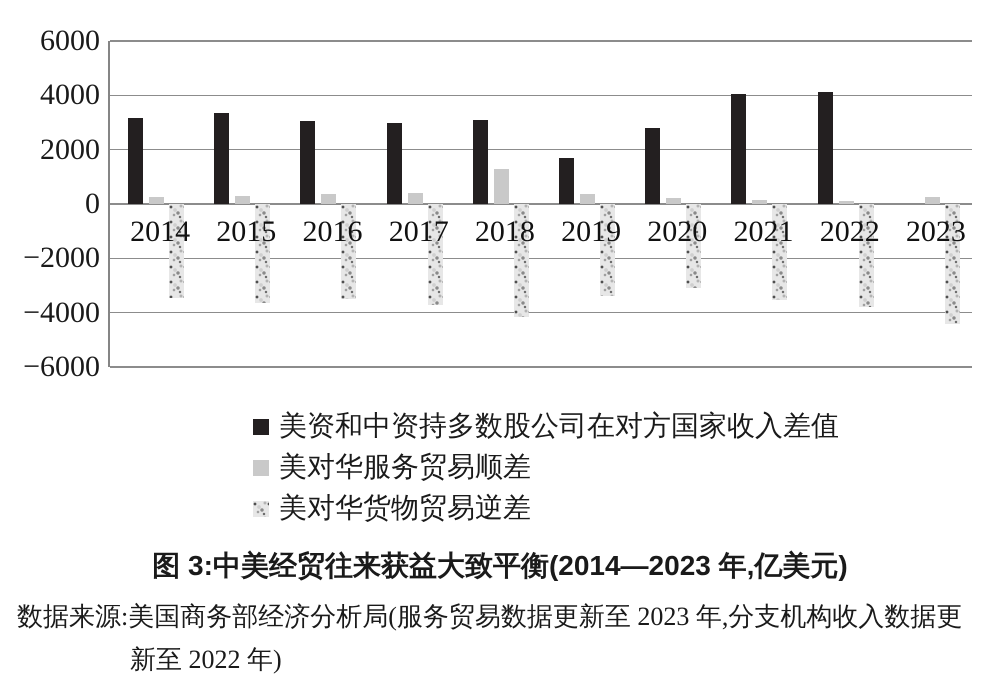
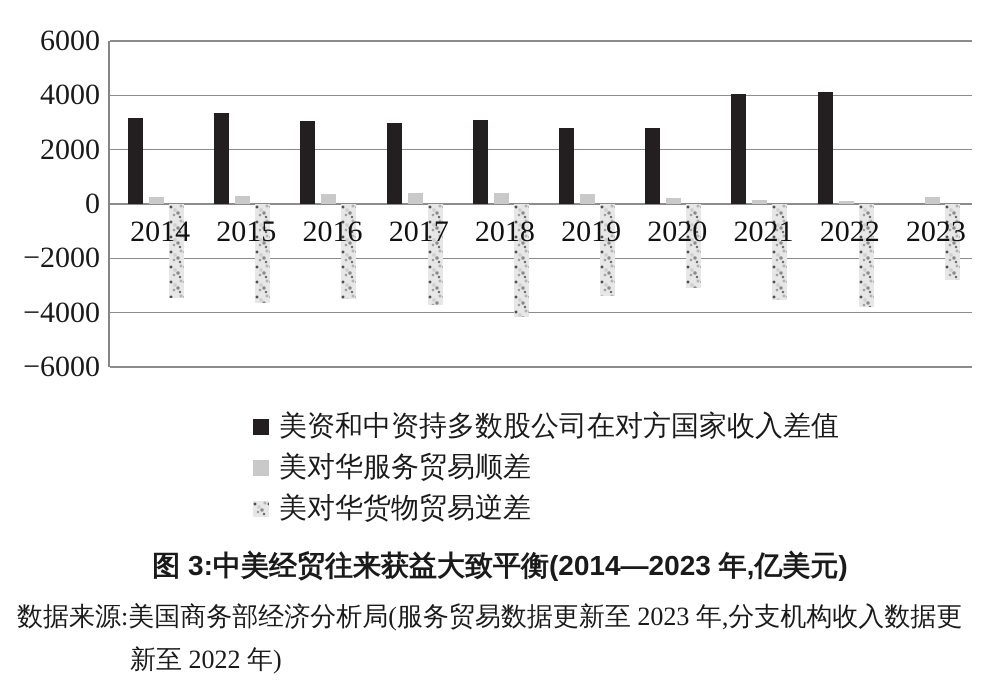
美对华服务贸易顺差/2018: 1300 -> 400
美资和中资持多数股公司在对方国家收入差值/2019: 1700 -> 2800
美对华货物贸易逆差/2023: -4400 -> -2800
